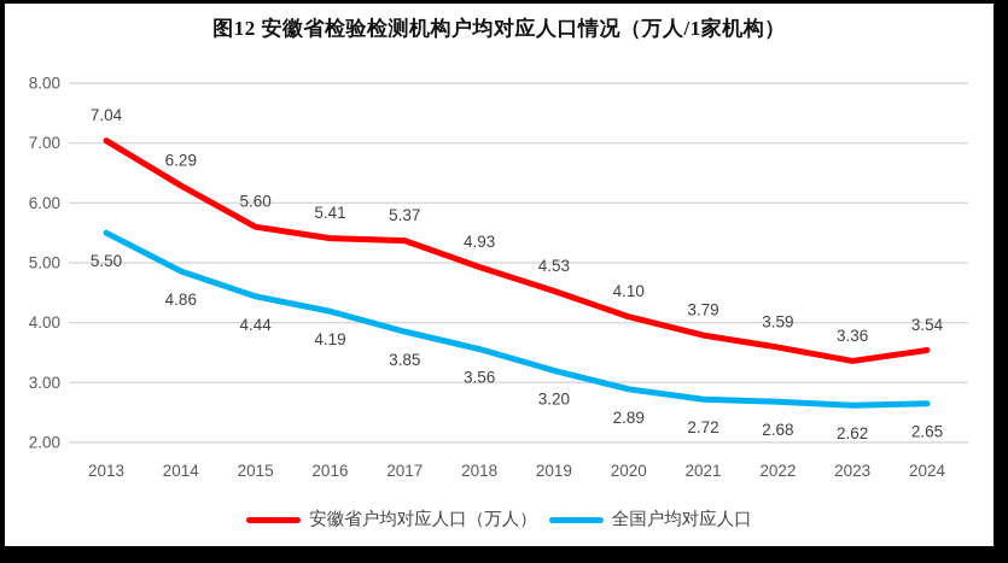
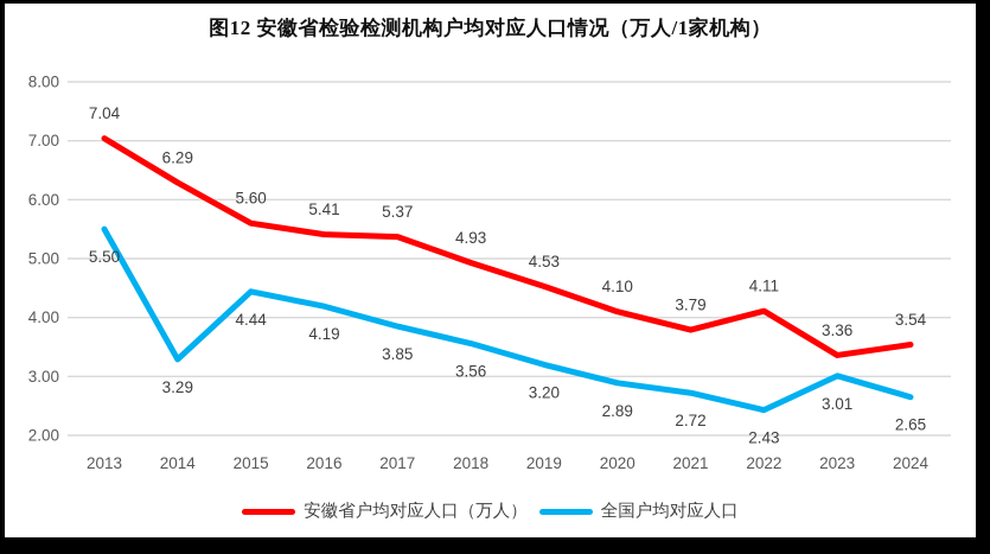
全国户均对应人口/2014: 4.86 -> 3.29
安徽省户均对应人口（万人）/2022: 3.59 -> 4.11
全国户均对应人口/2022: 2.68 -> 2.43
全国户均对应人口/2023: 2.62 -> 3.01
